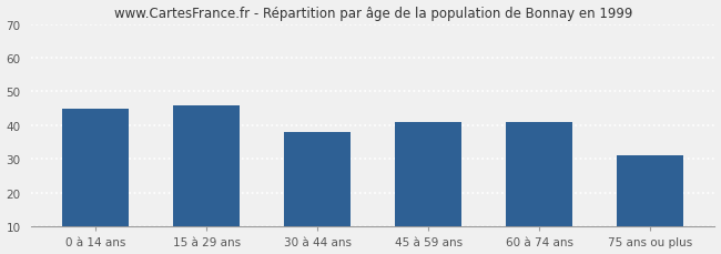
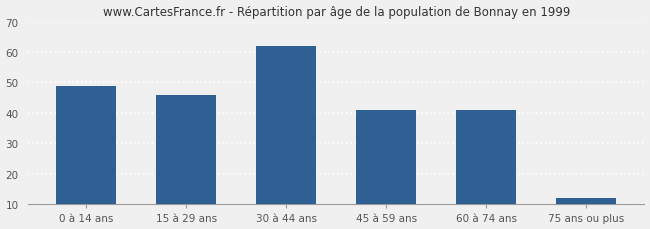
0 à 14 ans: 45 -> 49
30 à 44 ans: 38 -> 62
75 ans ou plus: 31 -> 12
